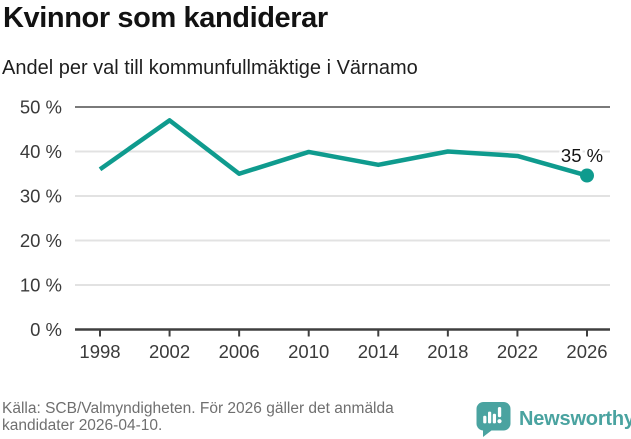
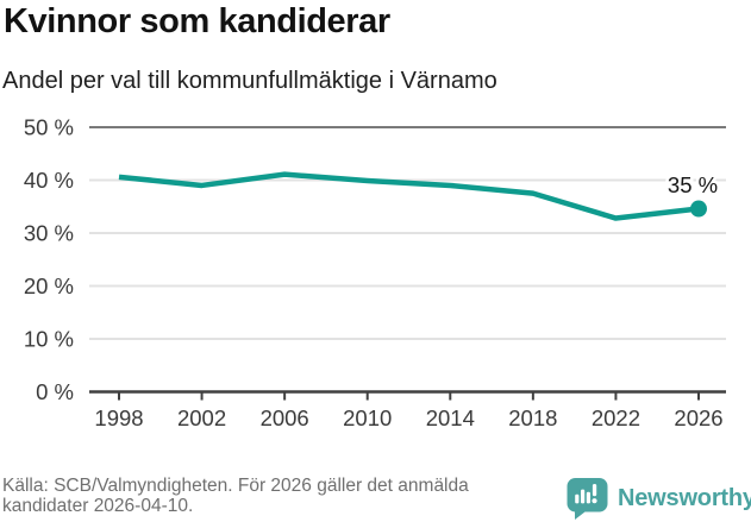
1998: 36% -> 41%
2002: 47% -> 39%
2006: 35% -> 41%
2014: 37% -> 39%
2018: 40% -> 38%
2022: 39% -> 33%
